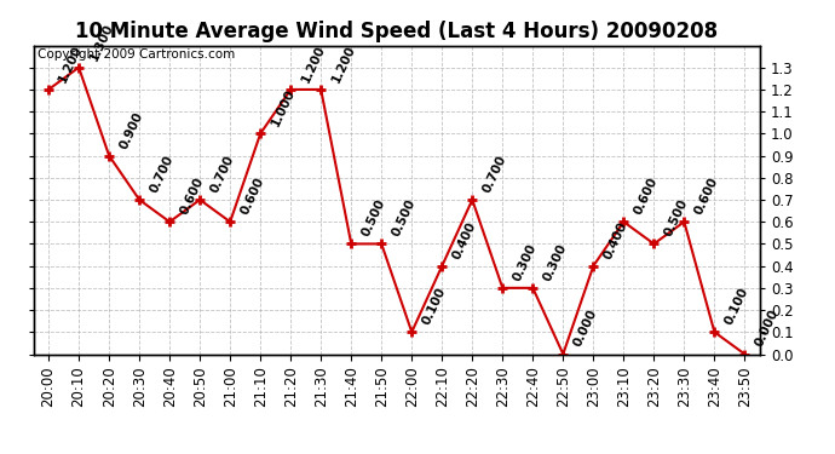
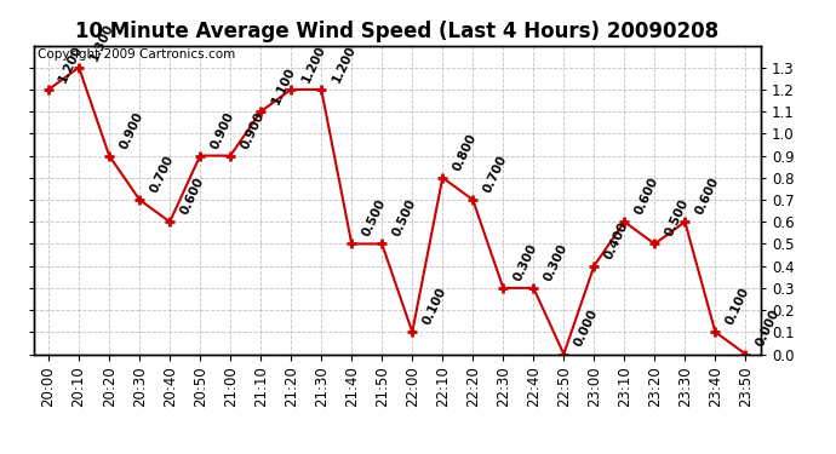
20:50: 0.700 -> 0.900
21:00: 0.600 -> 0.900
21:10: 1.000 -> 1.100
22:10: 0.400 -> 0.800
